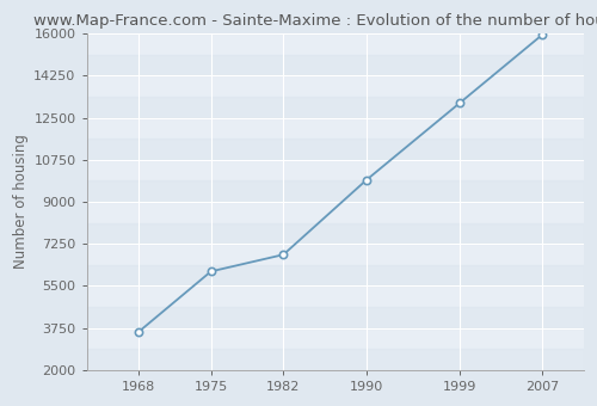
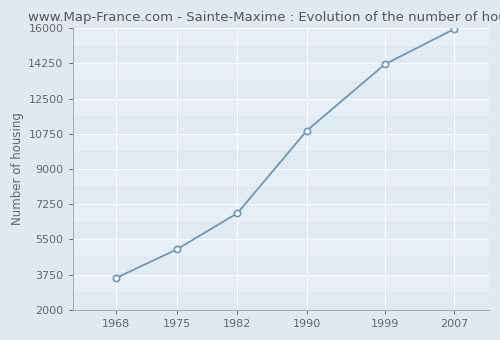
1975: 6100 -> 5000
1990: 9900 -> 10900
1999: 13100 -> 14200
